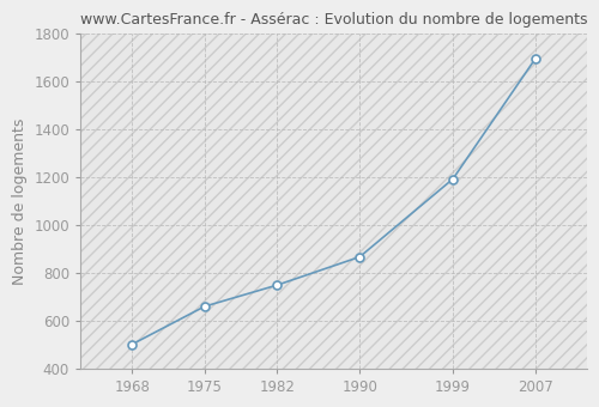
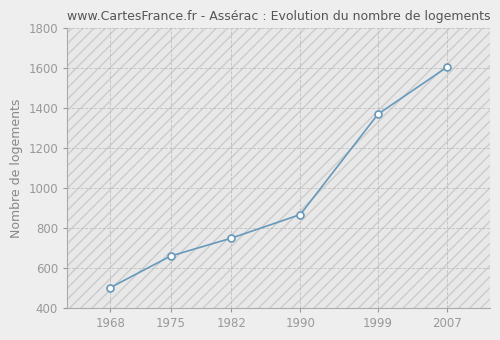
1999: 1193 -> 1370
2007: 1697 -> 1605
